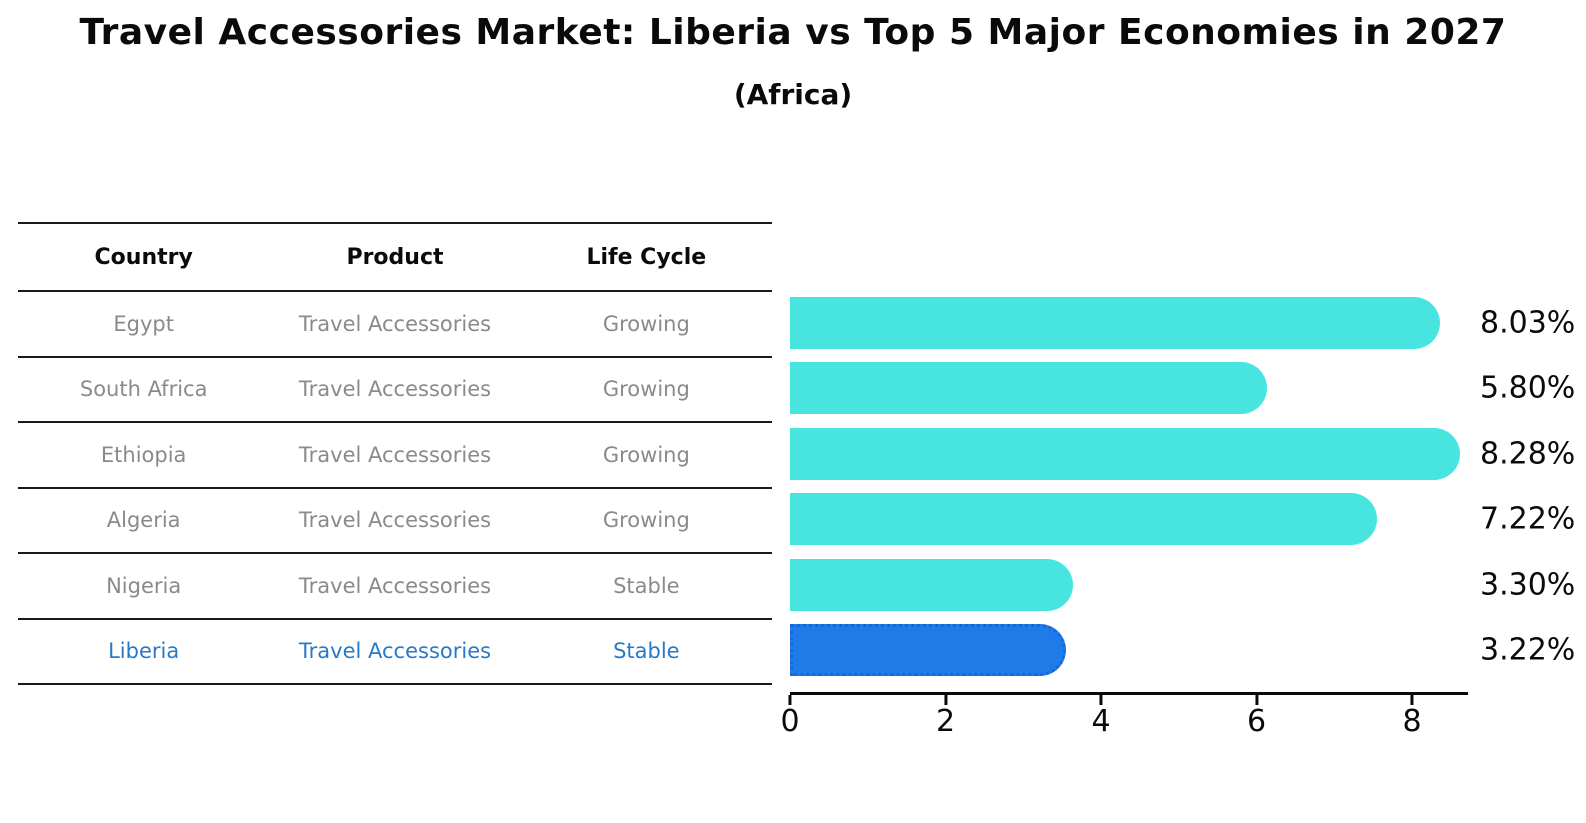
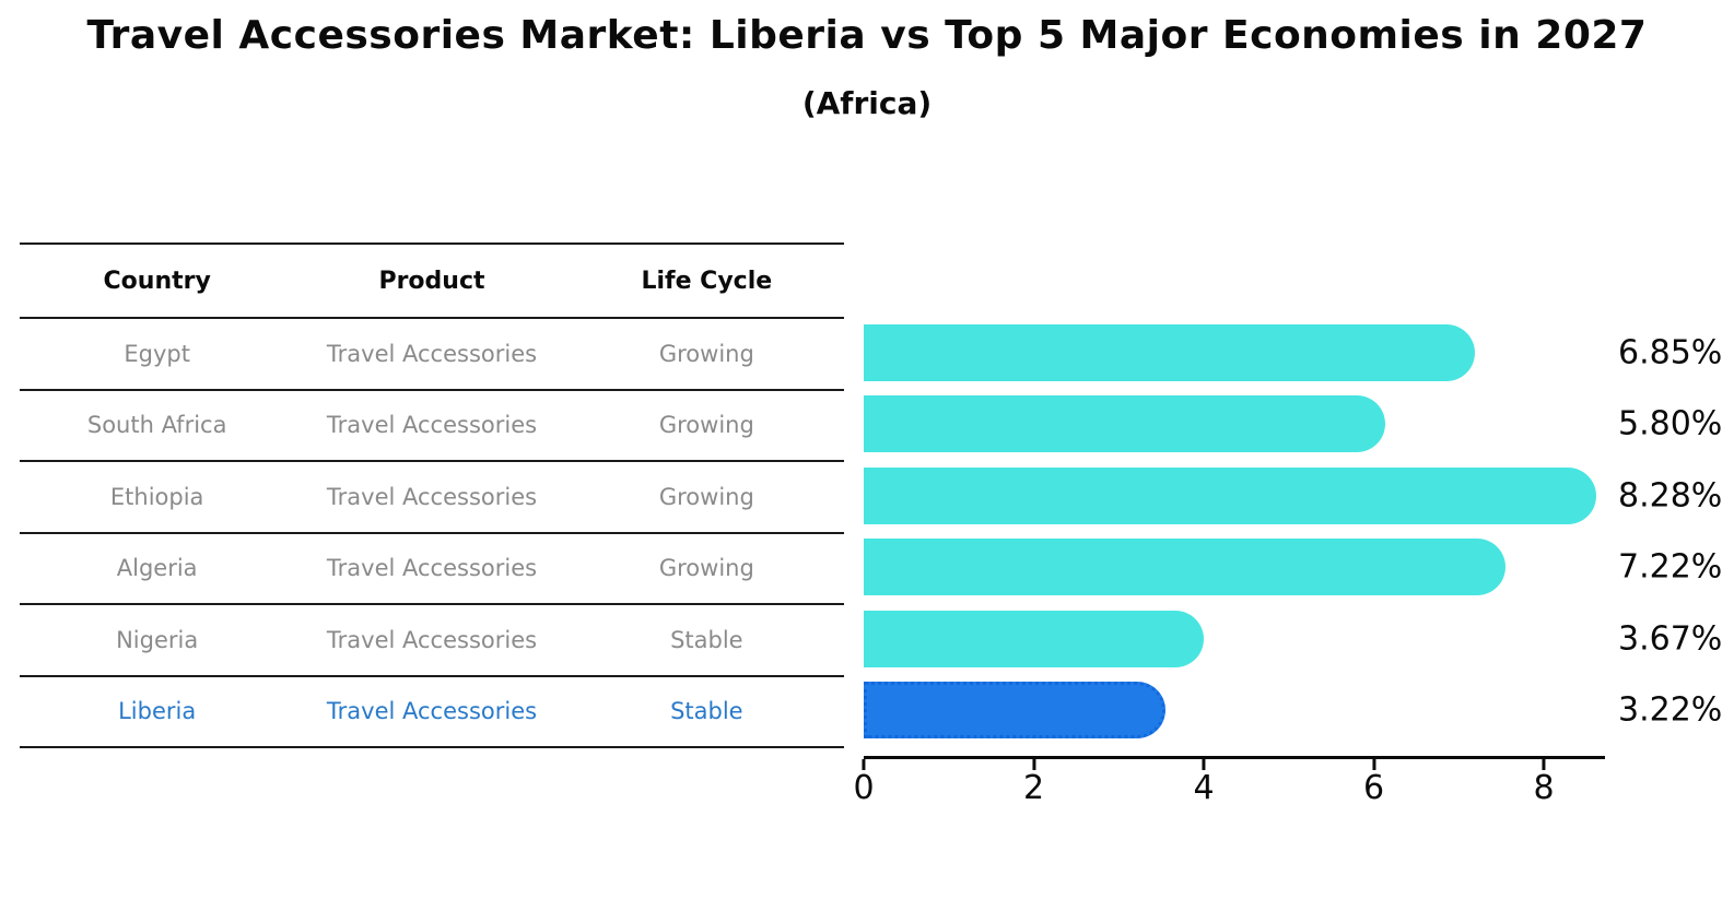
Egypt: 8.03% -> 6.85%
Nigeria: 3.30% -> 3.67%
